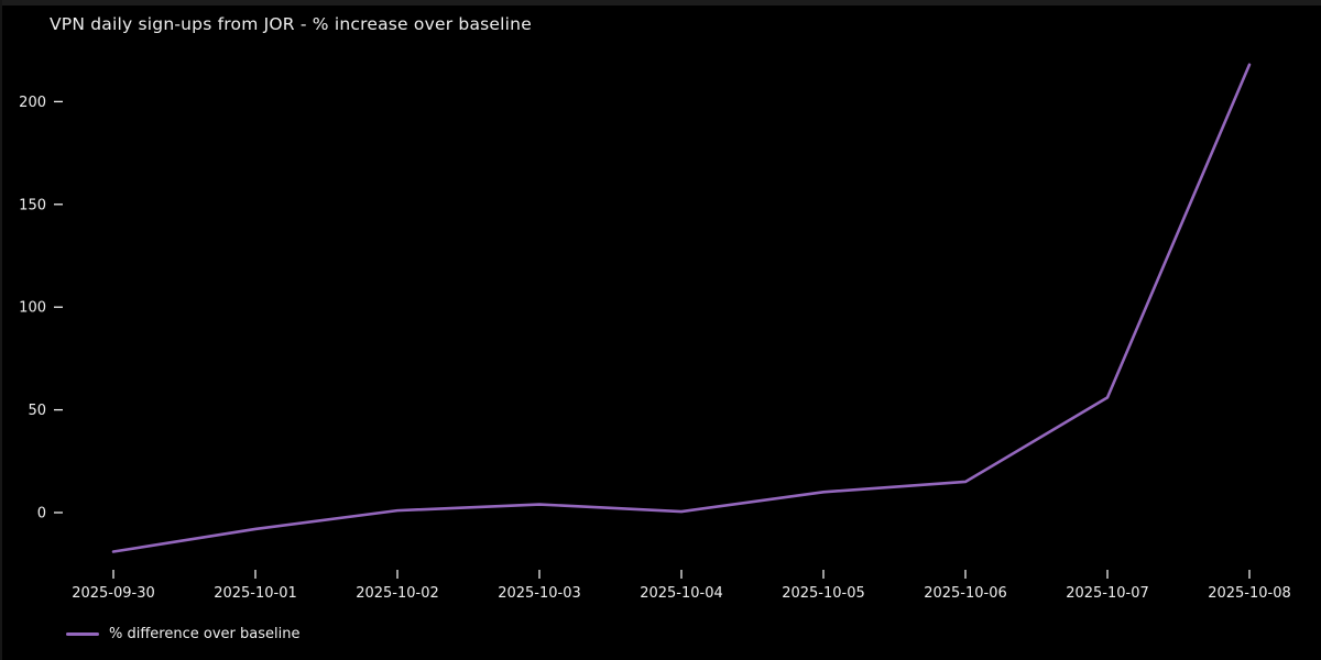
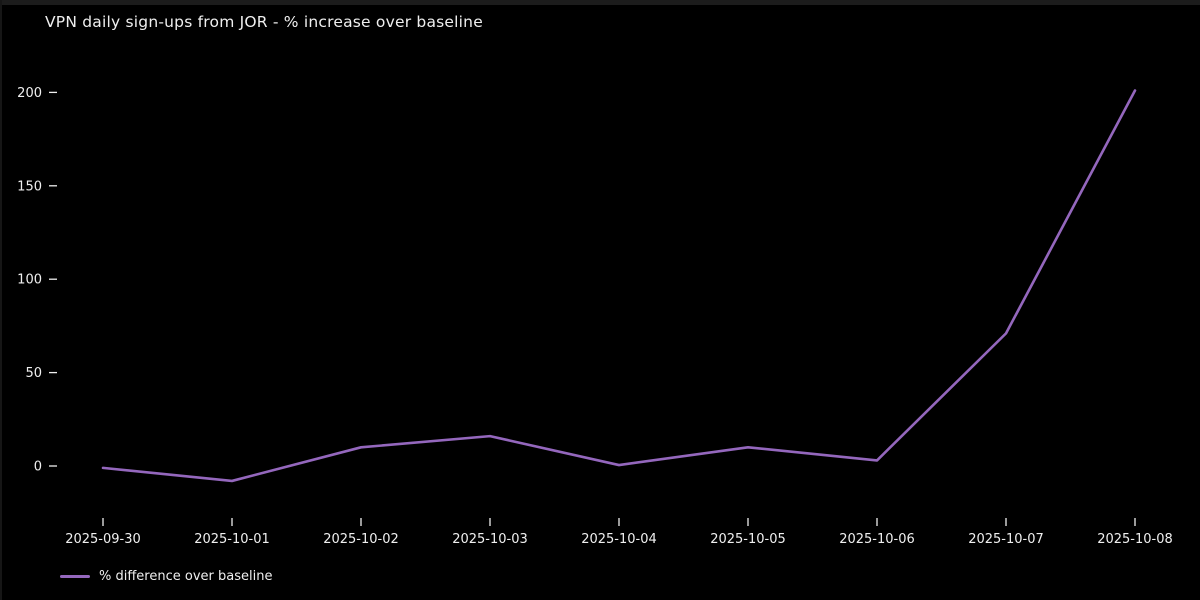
2025-09-30: -19 -> -1
2025-10-02: 1 -> 10
2025-10-03: 4 -> 16
2025-10-06: 15 -> 3
2025-10-07: 56 -> 71
2025-10-08: 218 -> 201
